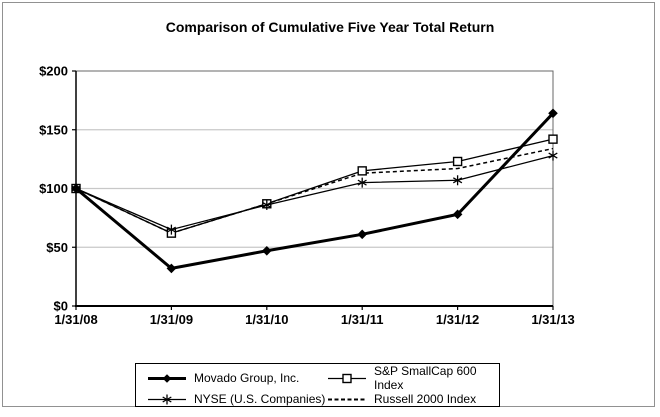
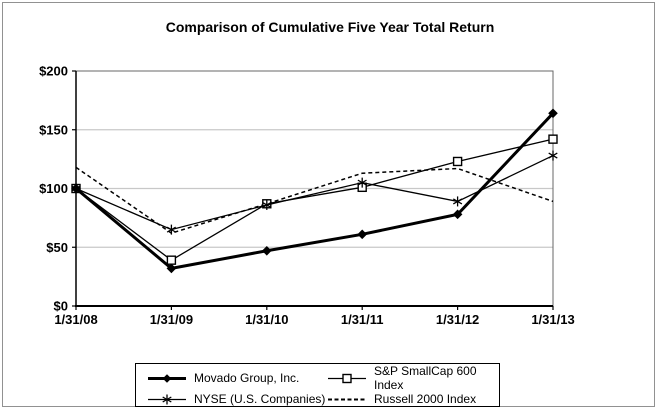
Russell 2000 Index/1/31/08: $100 -> $118
S&P SmallCap 600 Index/1/31/09: $62 -> $39
S&P SmallCap 600 Index/1/31/11: $115 -> $101
NYSE (U.S. Companies)/1/31/12: $107 -> $89
Russell 2000 Index/1/31/13: $134 -> $89
